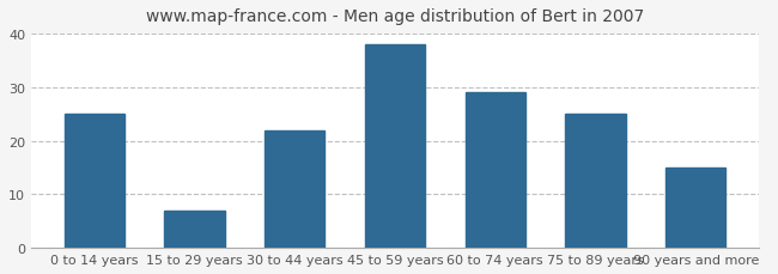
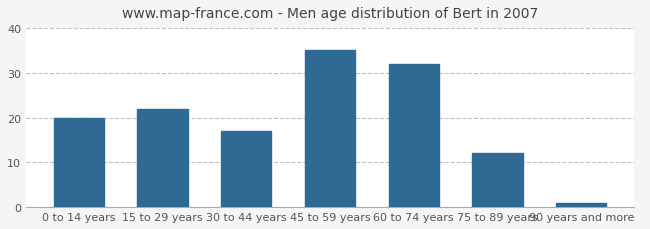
0 to 14 years: 25 -> 20
15 to 29 years: 7 -> 22
30 to 44 years: 22 -> 17
45 to 59 years: 38 -> 35
60 to 74 years: 29 -> 32
75 to 89 years: 25 -> 12
90 years and more: 15 -> 1
